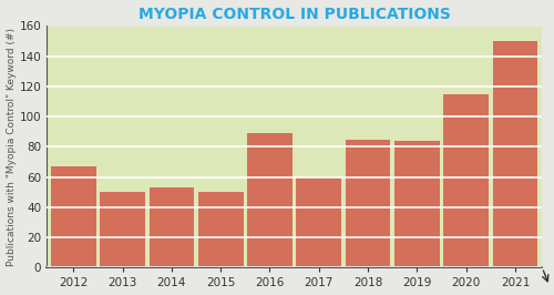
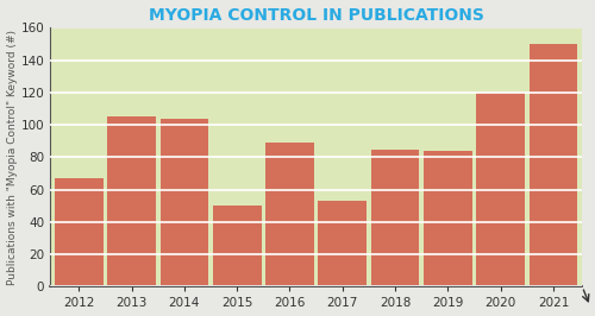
2013: 50 -> 105
2014: 53 -> 104
2017: 60 -> 53
2020: 115 -> 120
